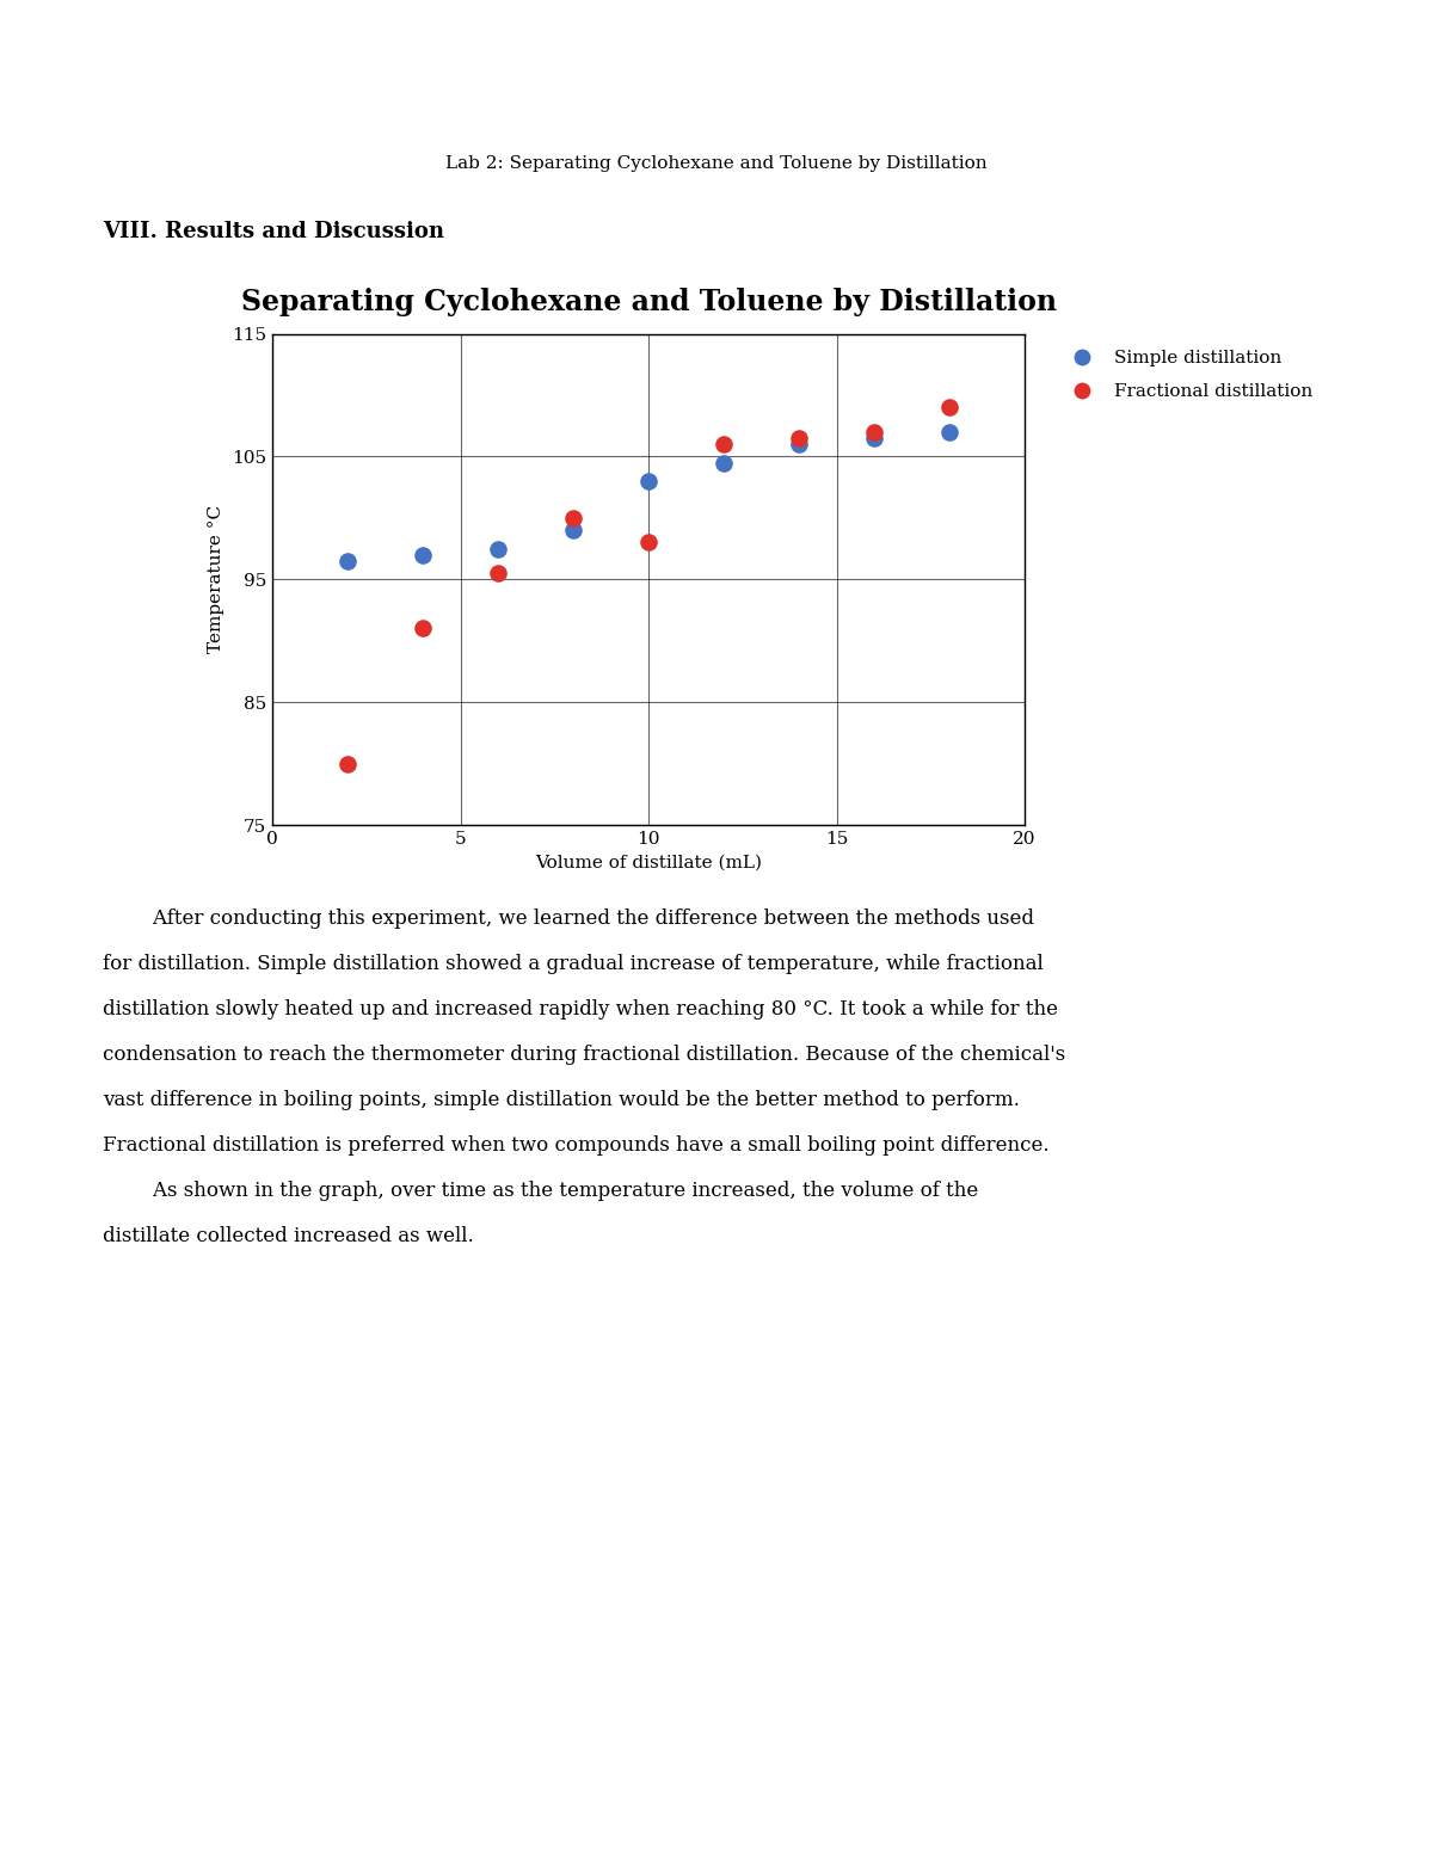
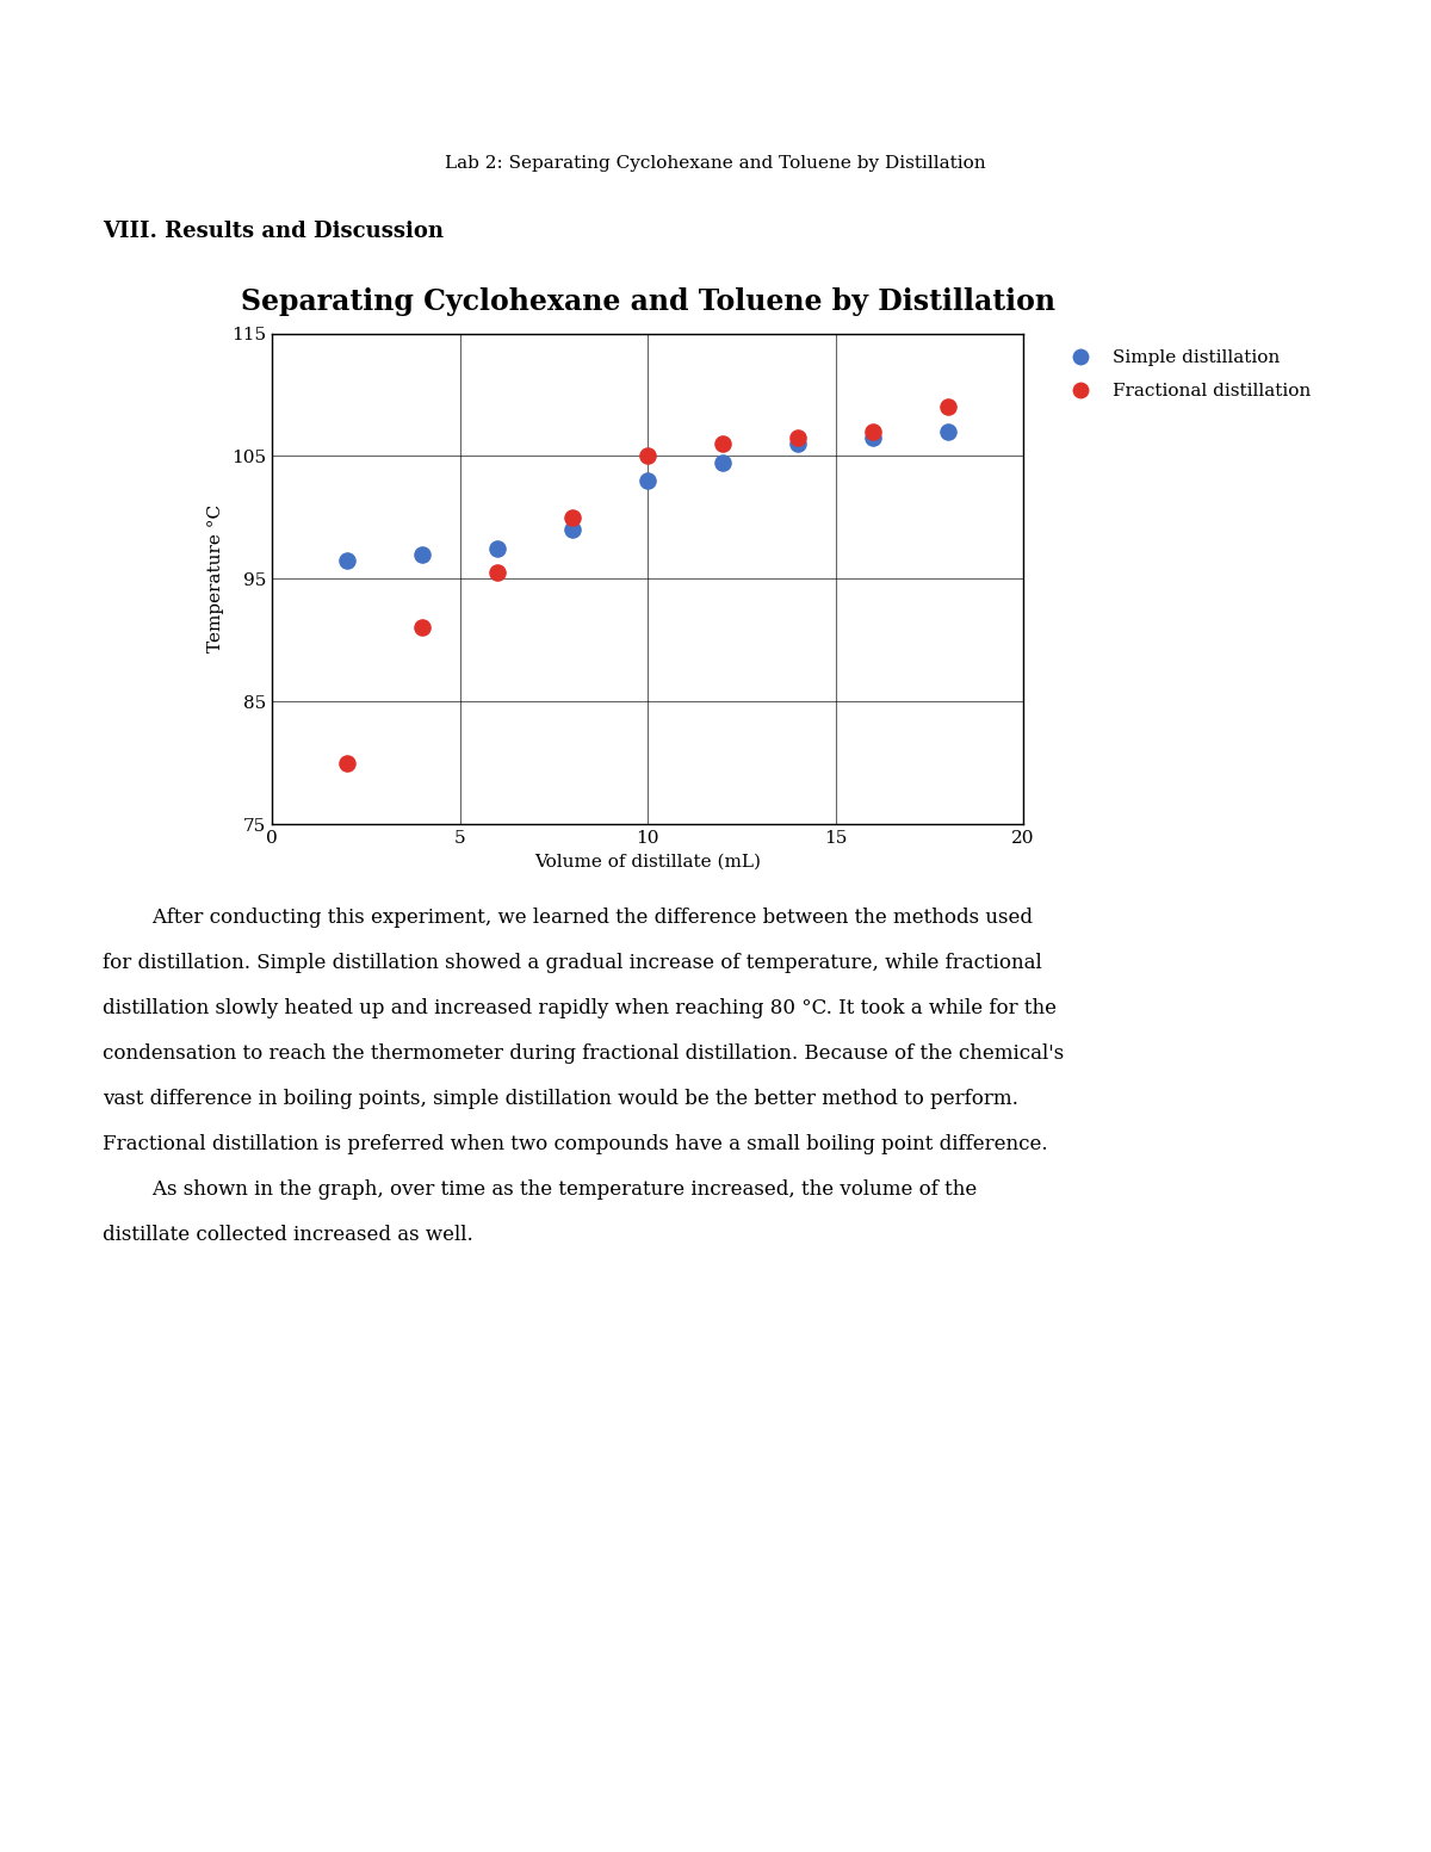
Fractional distillation/10: 98.0 -> 105.0
